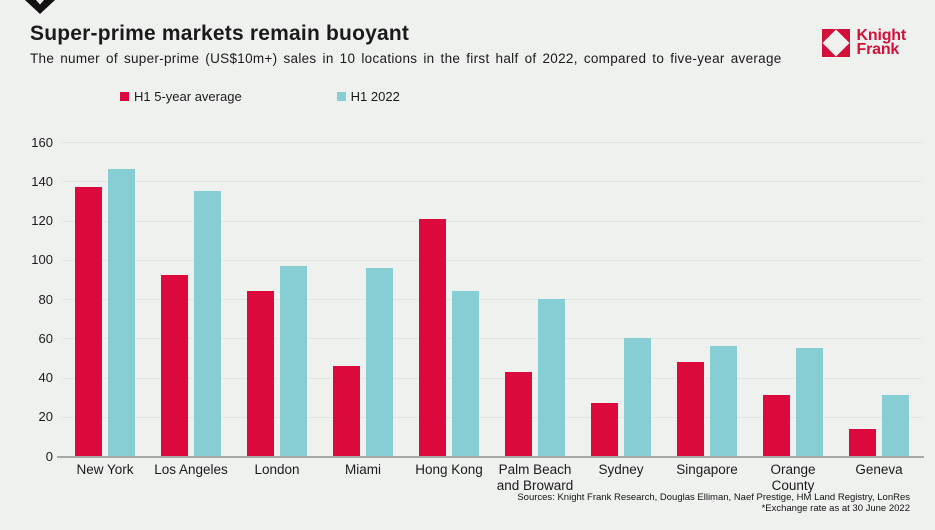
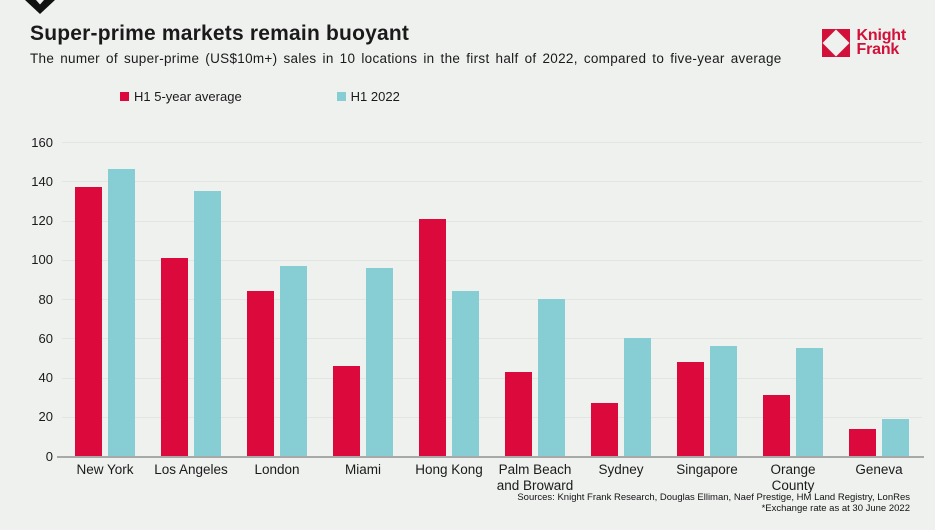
H1 5-year average/Los Angeles: 92 -> 101
H1 2022/Geneva: 31 -> 19
